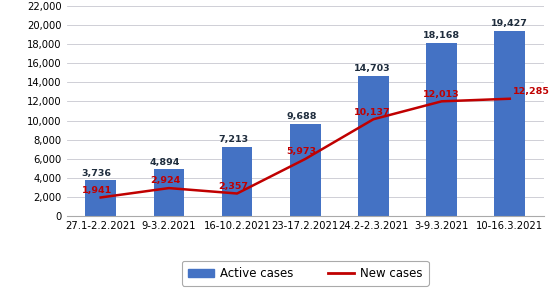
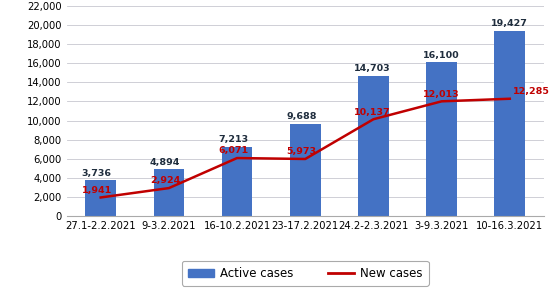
New cases/16-10.2.2021: 2,357 -> 6,071
Active cases/3-9.3.2021: 18,168 -> 16,100
